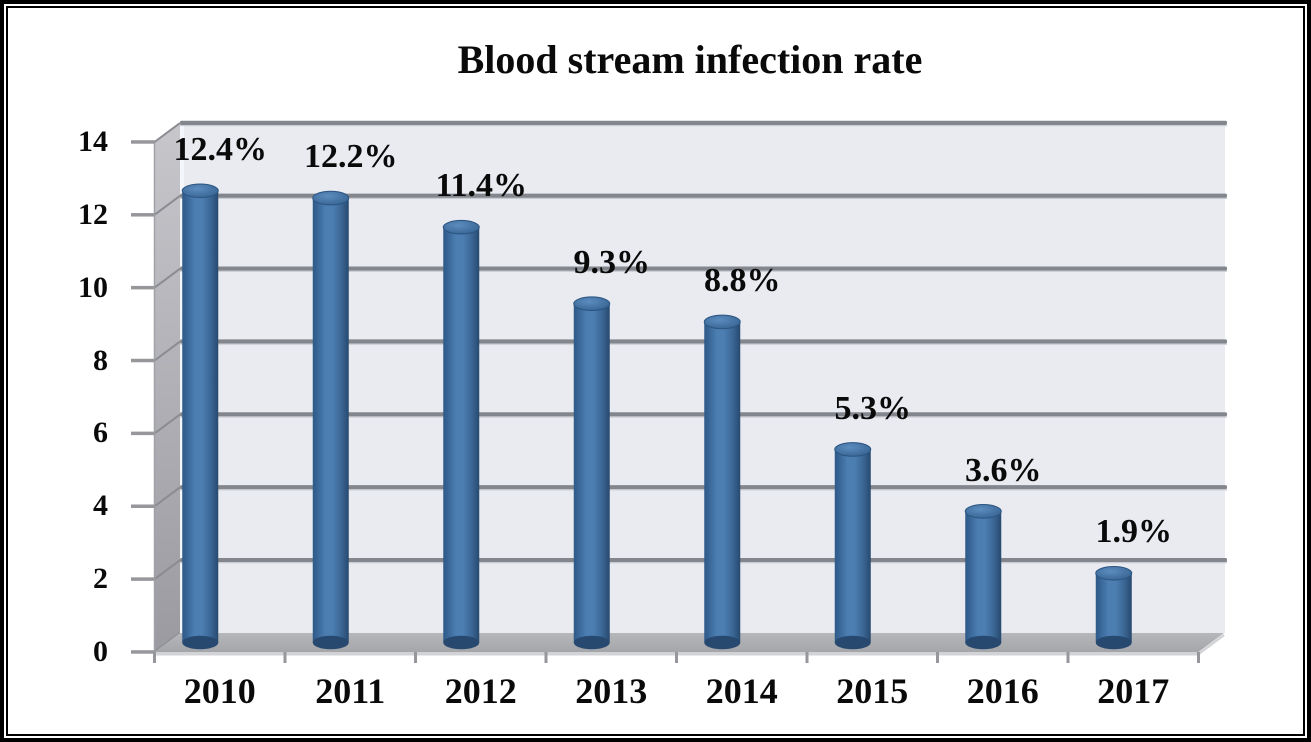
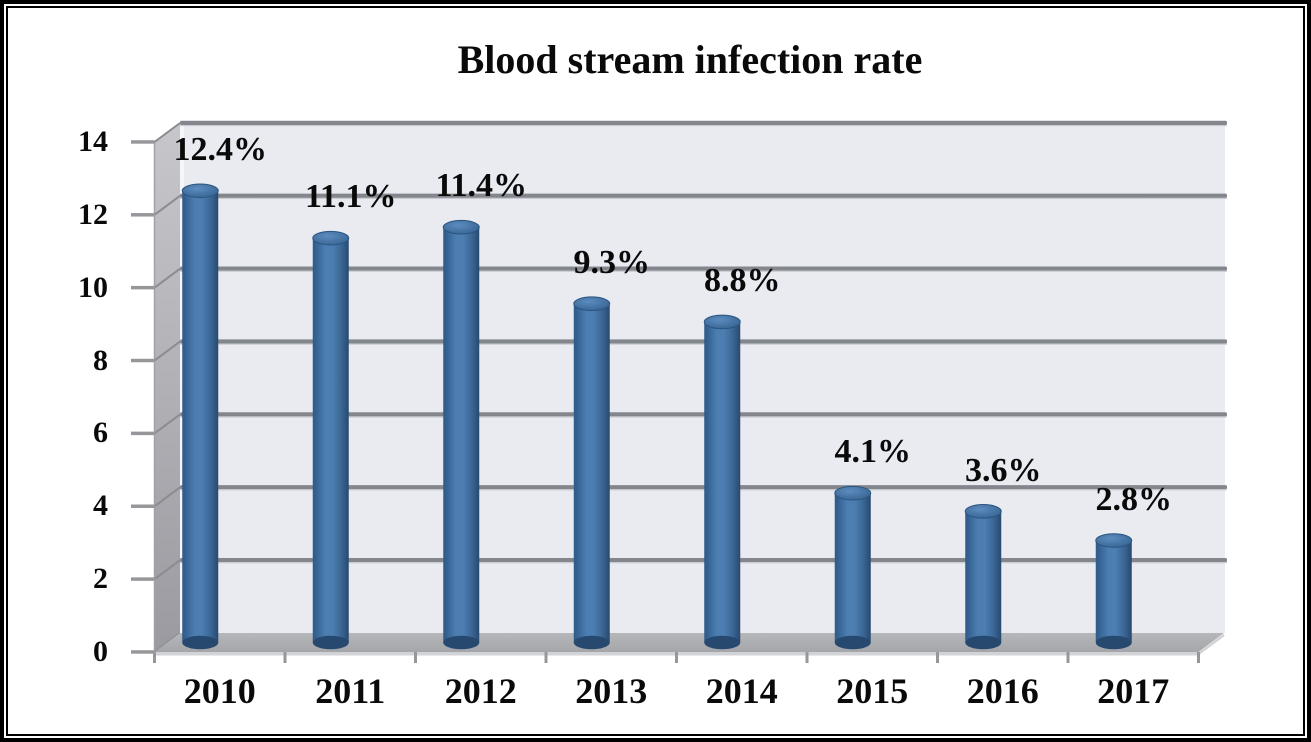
2011: 12.2% -> 11.1%
2015: 5.3% -> 4.1%
2017: 1.9% -> 2.8%
